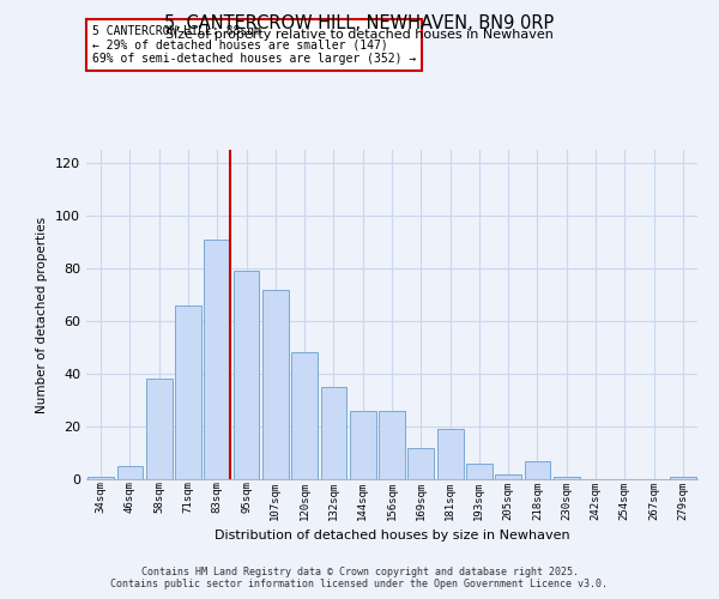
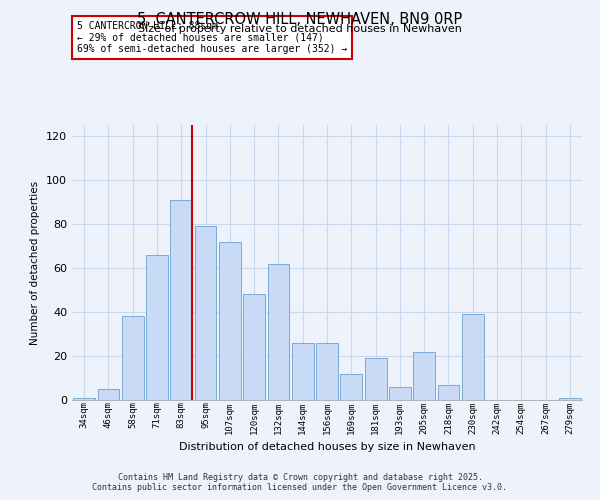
132sqm: 35 -> 62
205sqm: 2 -> 22
230sqm: 1 -> 39
